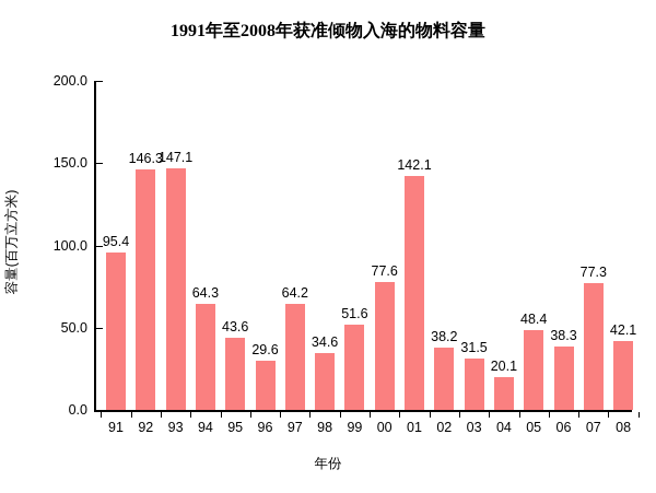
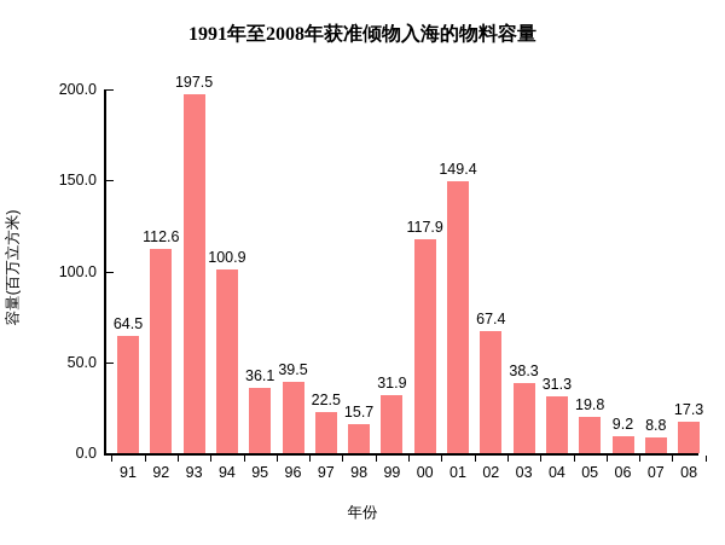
91: 95.4 -> 64.5
92: 146.3 -> 112.6
93: 147.1 -> 197.5
94: 64.3 -> 100.9
95: 43.6 -> 36.1
96: 29.6 -> 39.5
97: 64.2 -> 22.5
98: 34.6 -> 15.7
99: 51.6 -> 31.9
00: 77.6 -> 117.9
01: 142.1 -> 149.4
02: 38.2 -> 67.4
03: 31.5 -> 38.3
04: 20.1 -> 31.3
05: 48.4 -> 19.8
06: 38.3 -> 9.2
07: 77.3 -> 8.8
08: 42.1 -> 17.3
